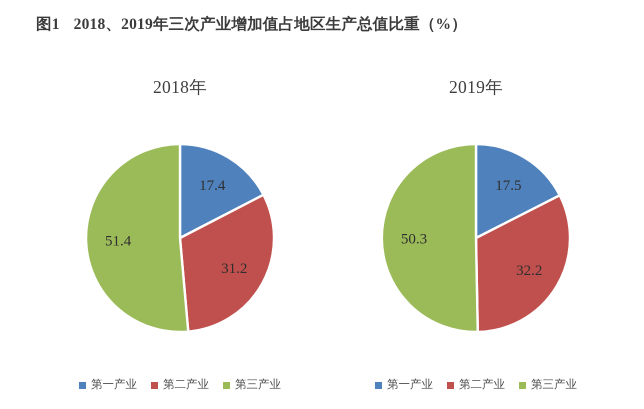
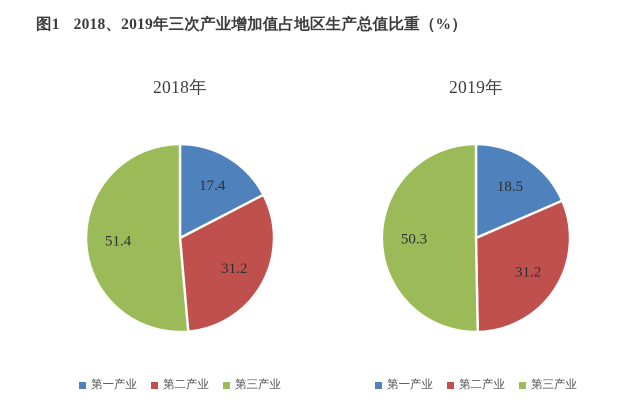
2019年/第一产业: 17.5 -> 18.5
2019年/第二产业: 32.2 -> 31.2
